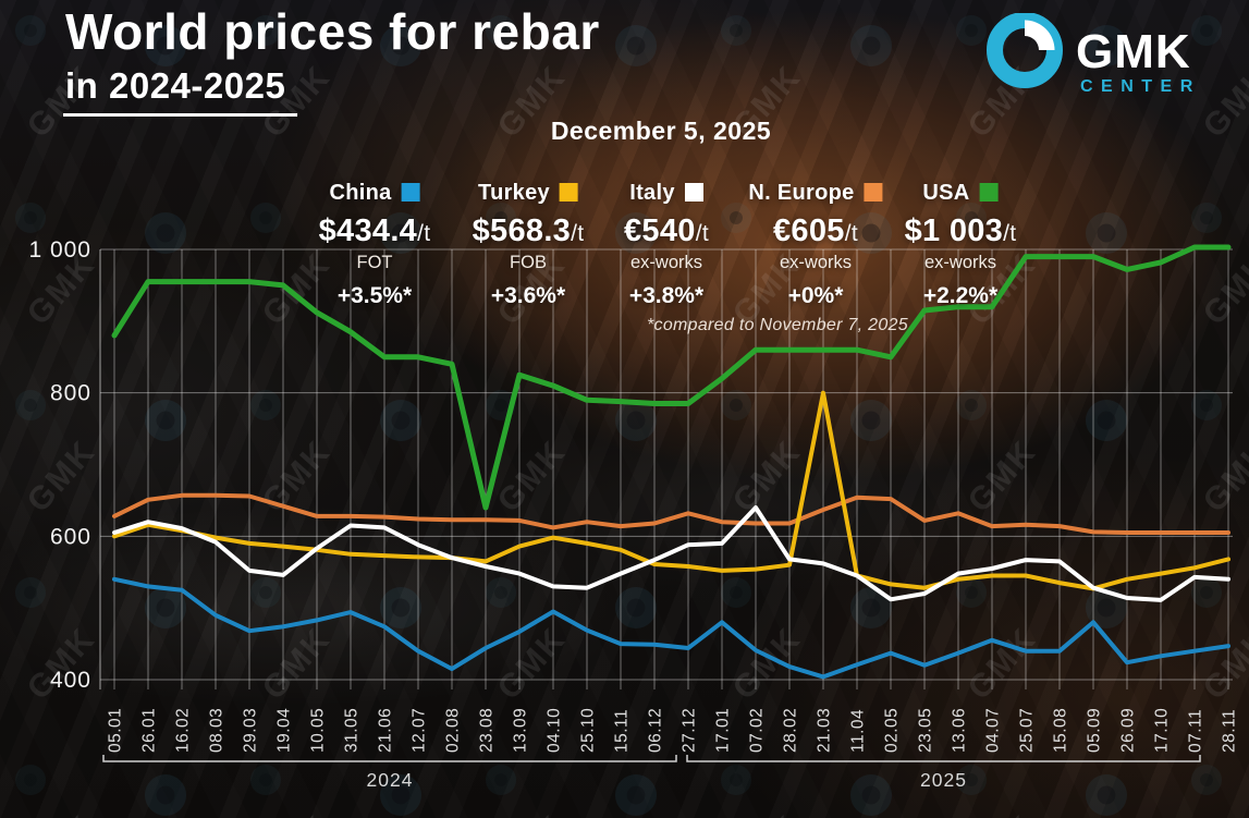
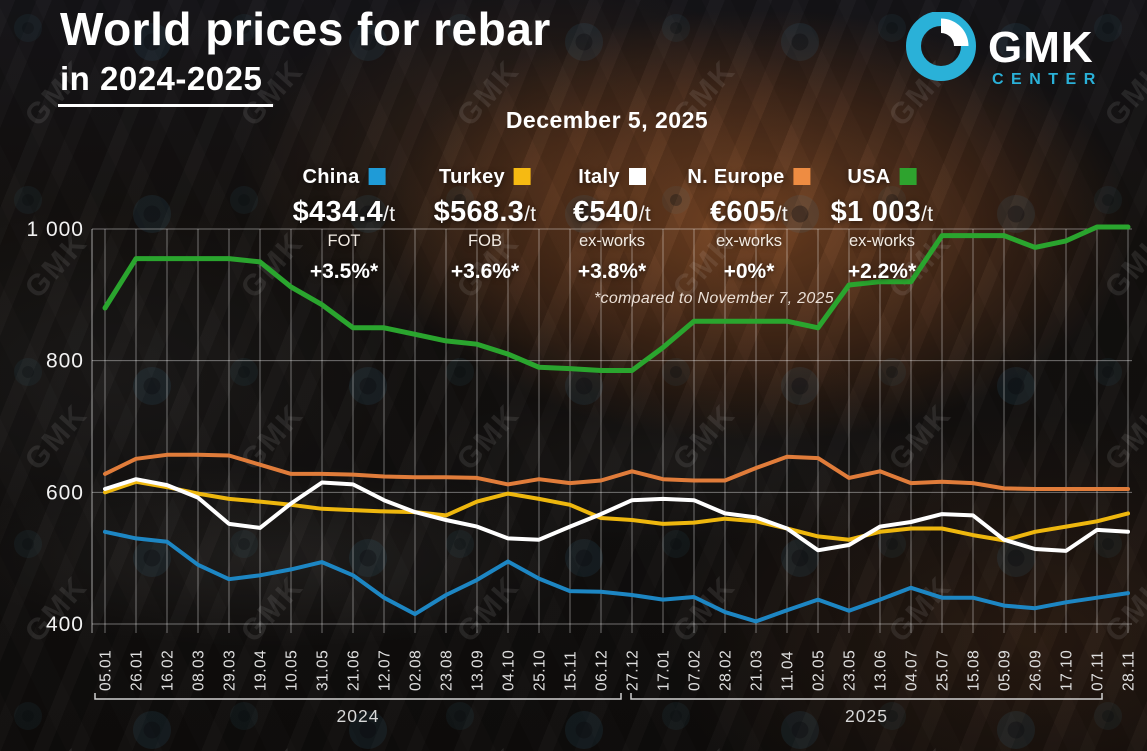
USA/23.08: 640 -> 830
China/17.01: 480 -> 440
Italy/07.02: 640 -> 590
Turkey/21.03: 800 -> 560
China/05.09: 480 -> 430
